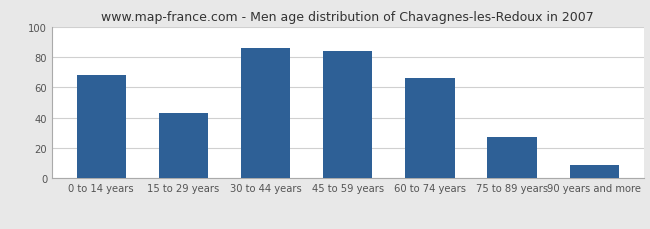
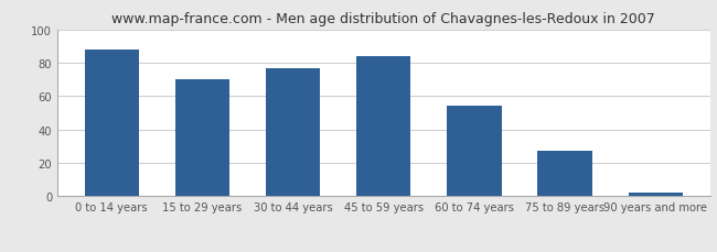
0 to 14 years: 68 -> 88
15 to 29 years: 43 -> 70
30 to 44 years: 86 -> 77
60 to 74 years: 66 -> 54
90 years and more: 9 -> 2
